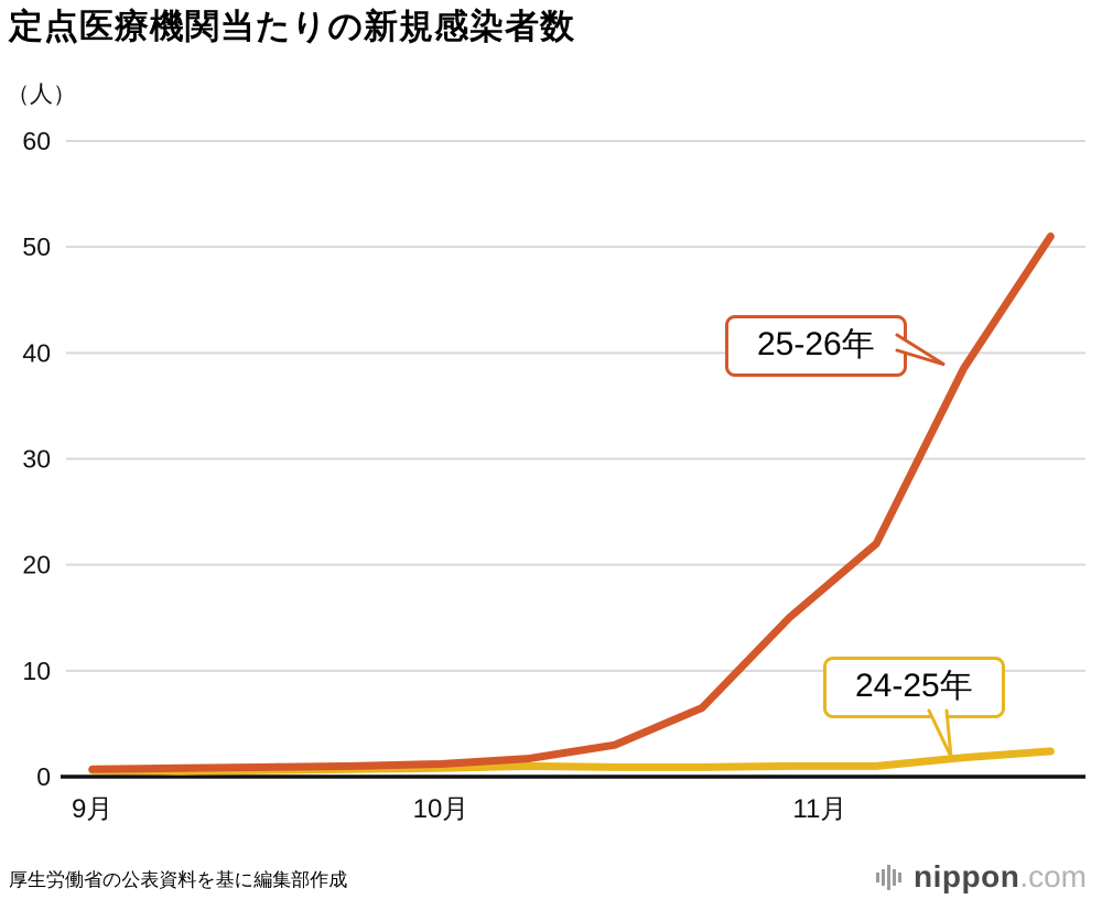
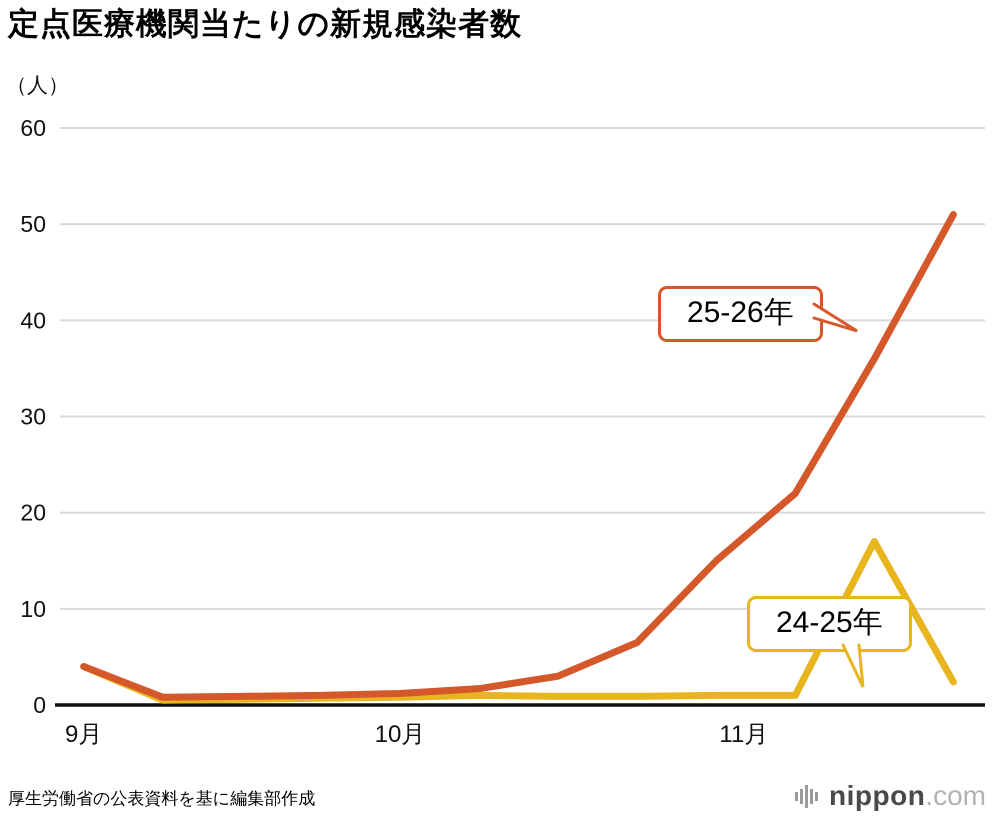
25-26年/0: 1 -> 4
24-25年/0: 1 -> 4
25-26年/10: 38 -> 36
24-25年/10: 2 -> 17
